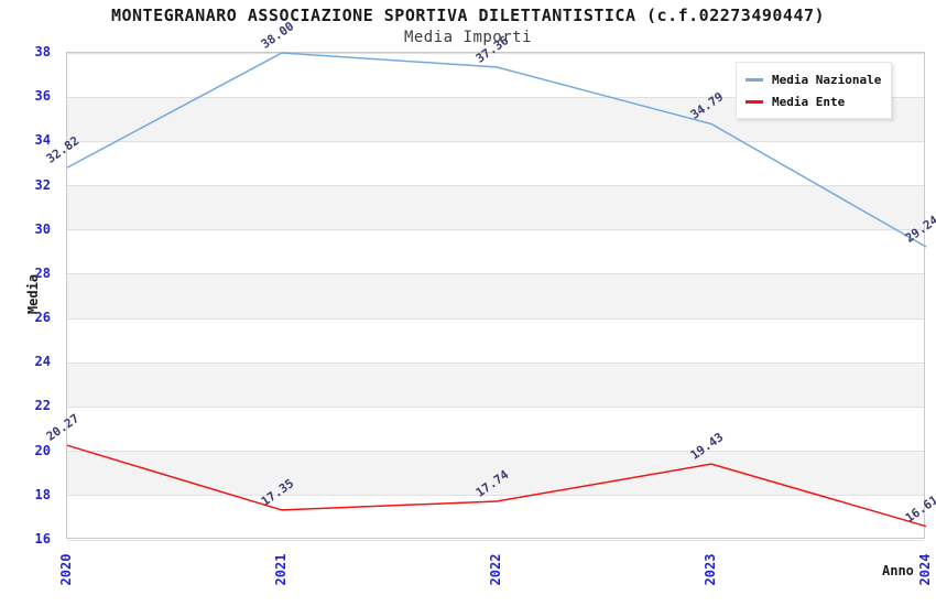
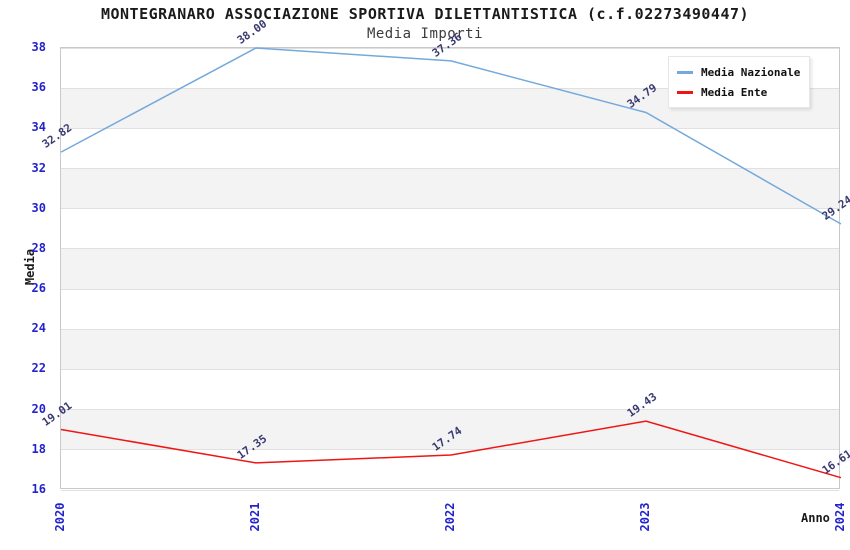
Media Ente/2020: 20.27 -> 19.01
